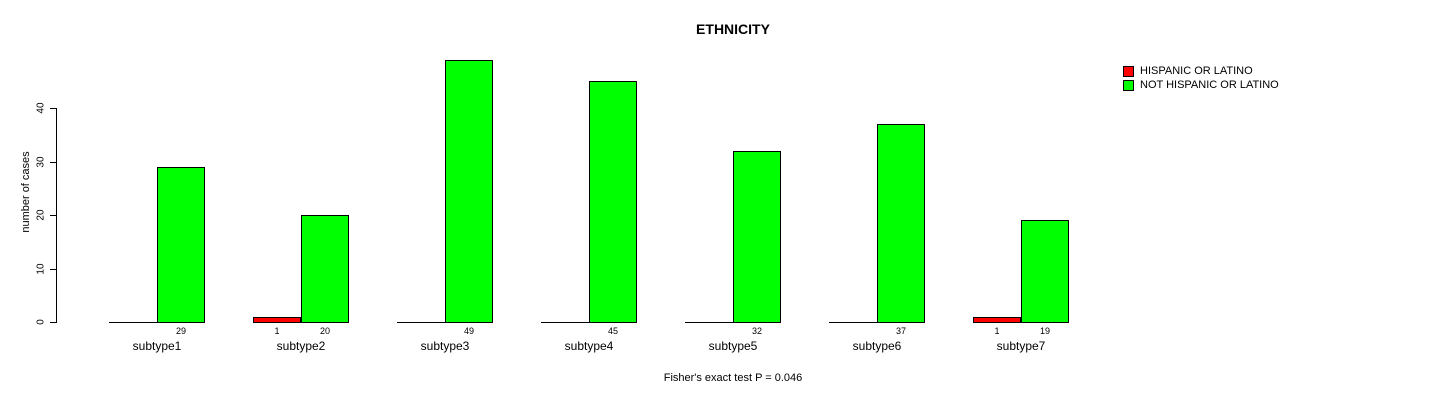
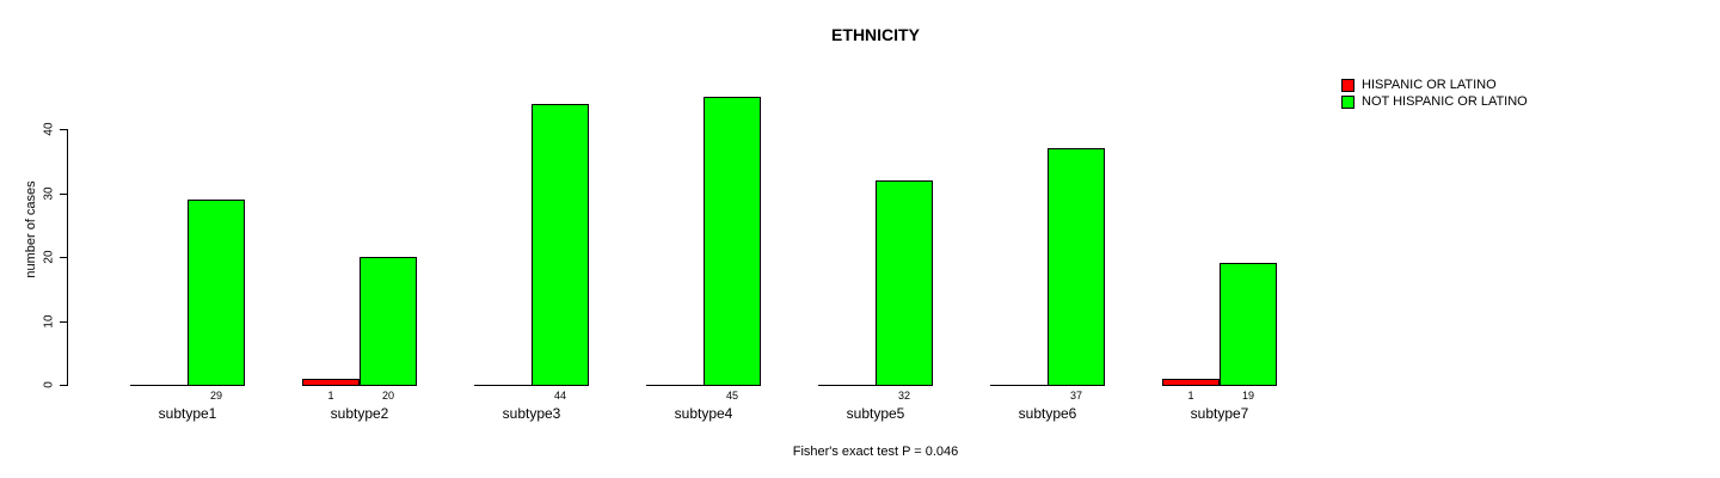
NOT HISPANIC OR LATINO/subtype3: 49 -> 44
